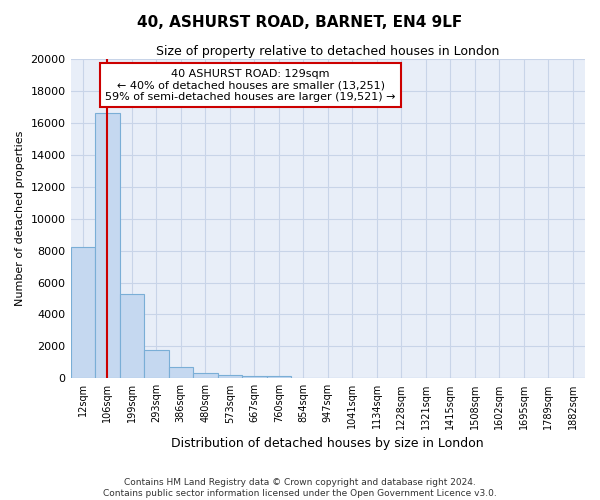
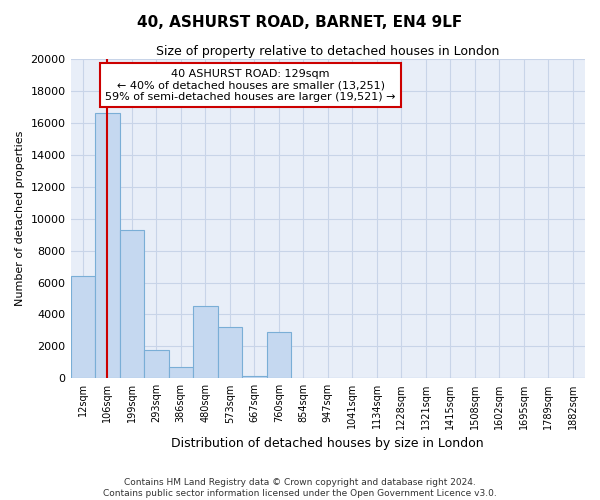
12sqm: 8200 -> 6400
199sqm: 5300 -> 9300
480sqm: 400 -> 4500
573sqm: 200 -> 3200
760sqm: 100 -> 2900
